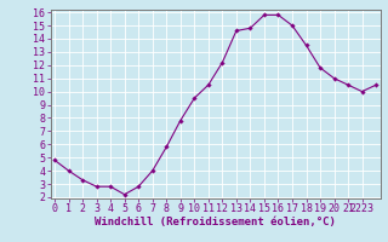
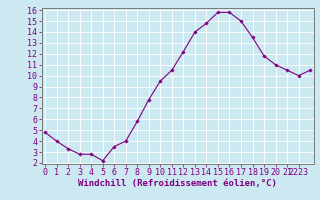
6: 2.8 -> 3.5
13: 14.6 -> 14.0
